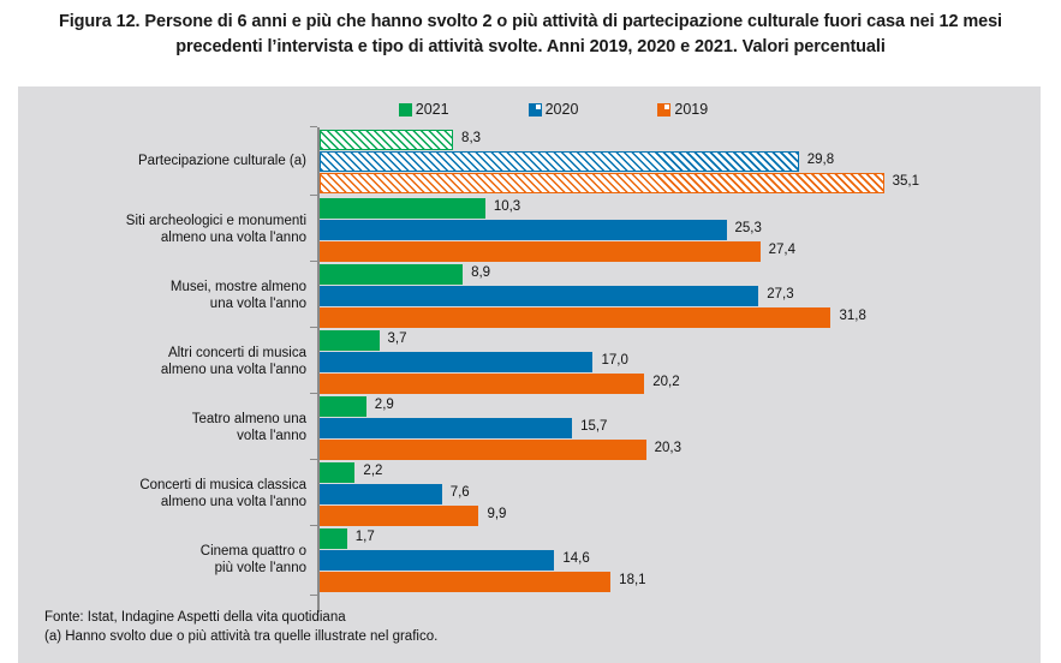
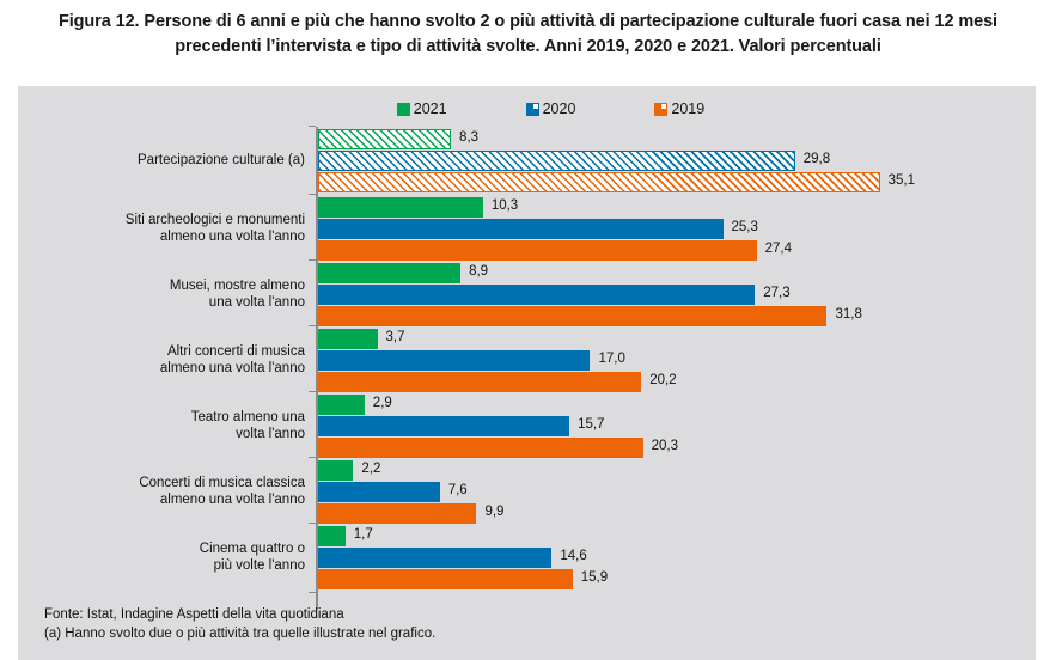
2019/Cinema quattro o più volte l'anno: 18,1 -> 15,9
